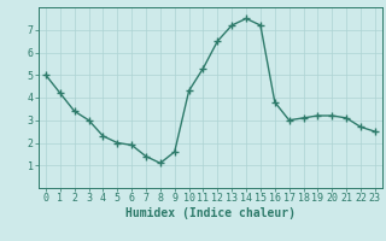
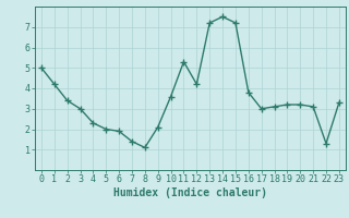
9: 1.6 -> 2.1
10: 4.3 -> 3.6
12: 6.5 -> 4.2
22: 2.7 -> 1.3
23: 2.5 -> 3.3
